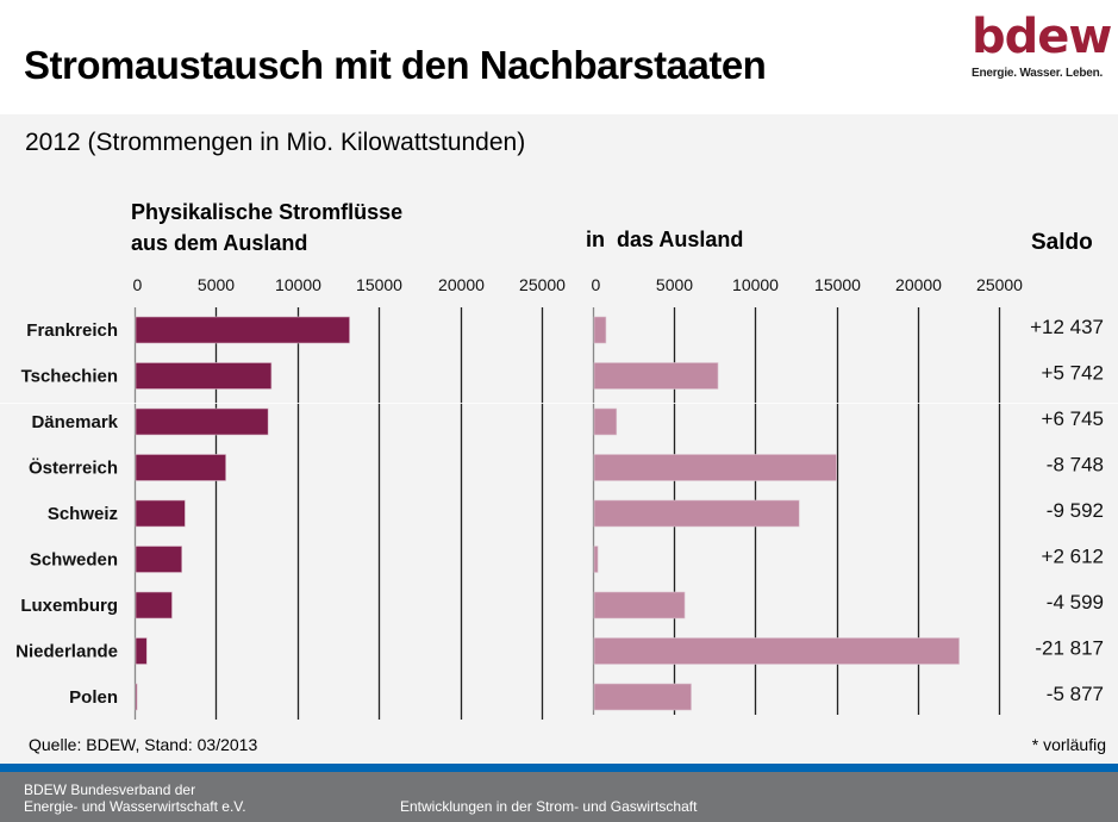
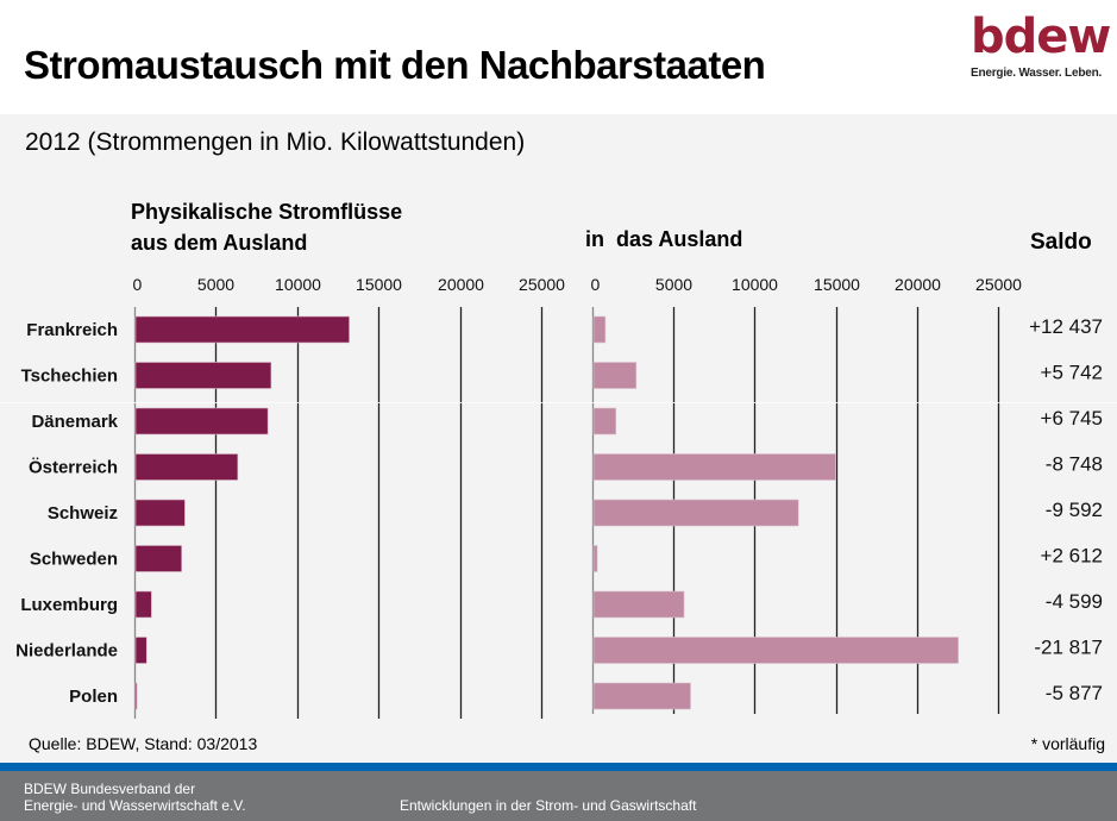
in das Ausland/Tschechien: 7700 -> 2700
Physikalische Stromflüsse aus dem Ausland/Österreich: 5600 -> 6400
Physikalische Stromflüsse aus dem Ausland/Luxemburg: 2300 -> 1000
